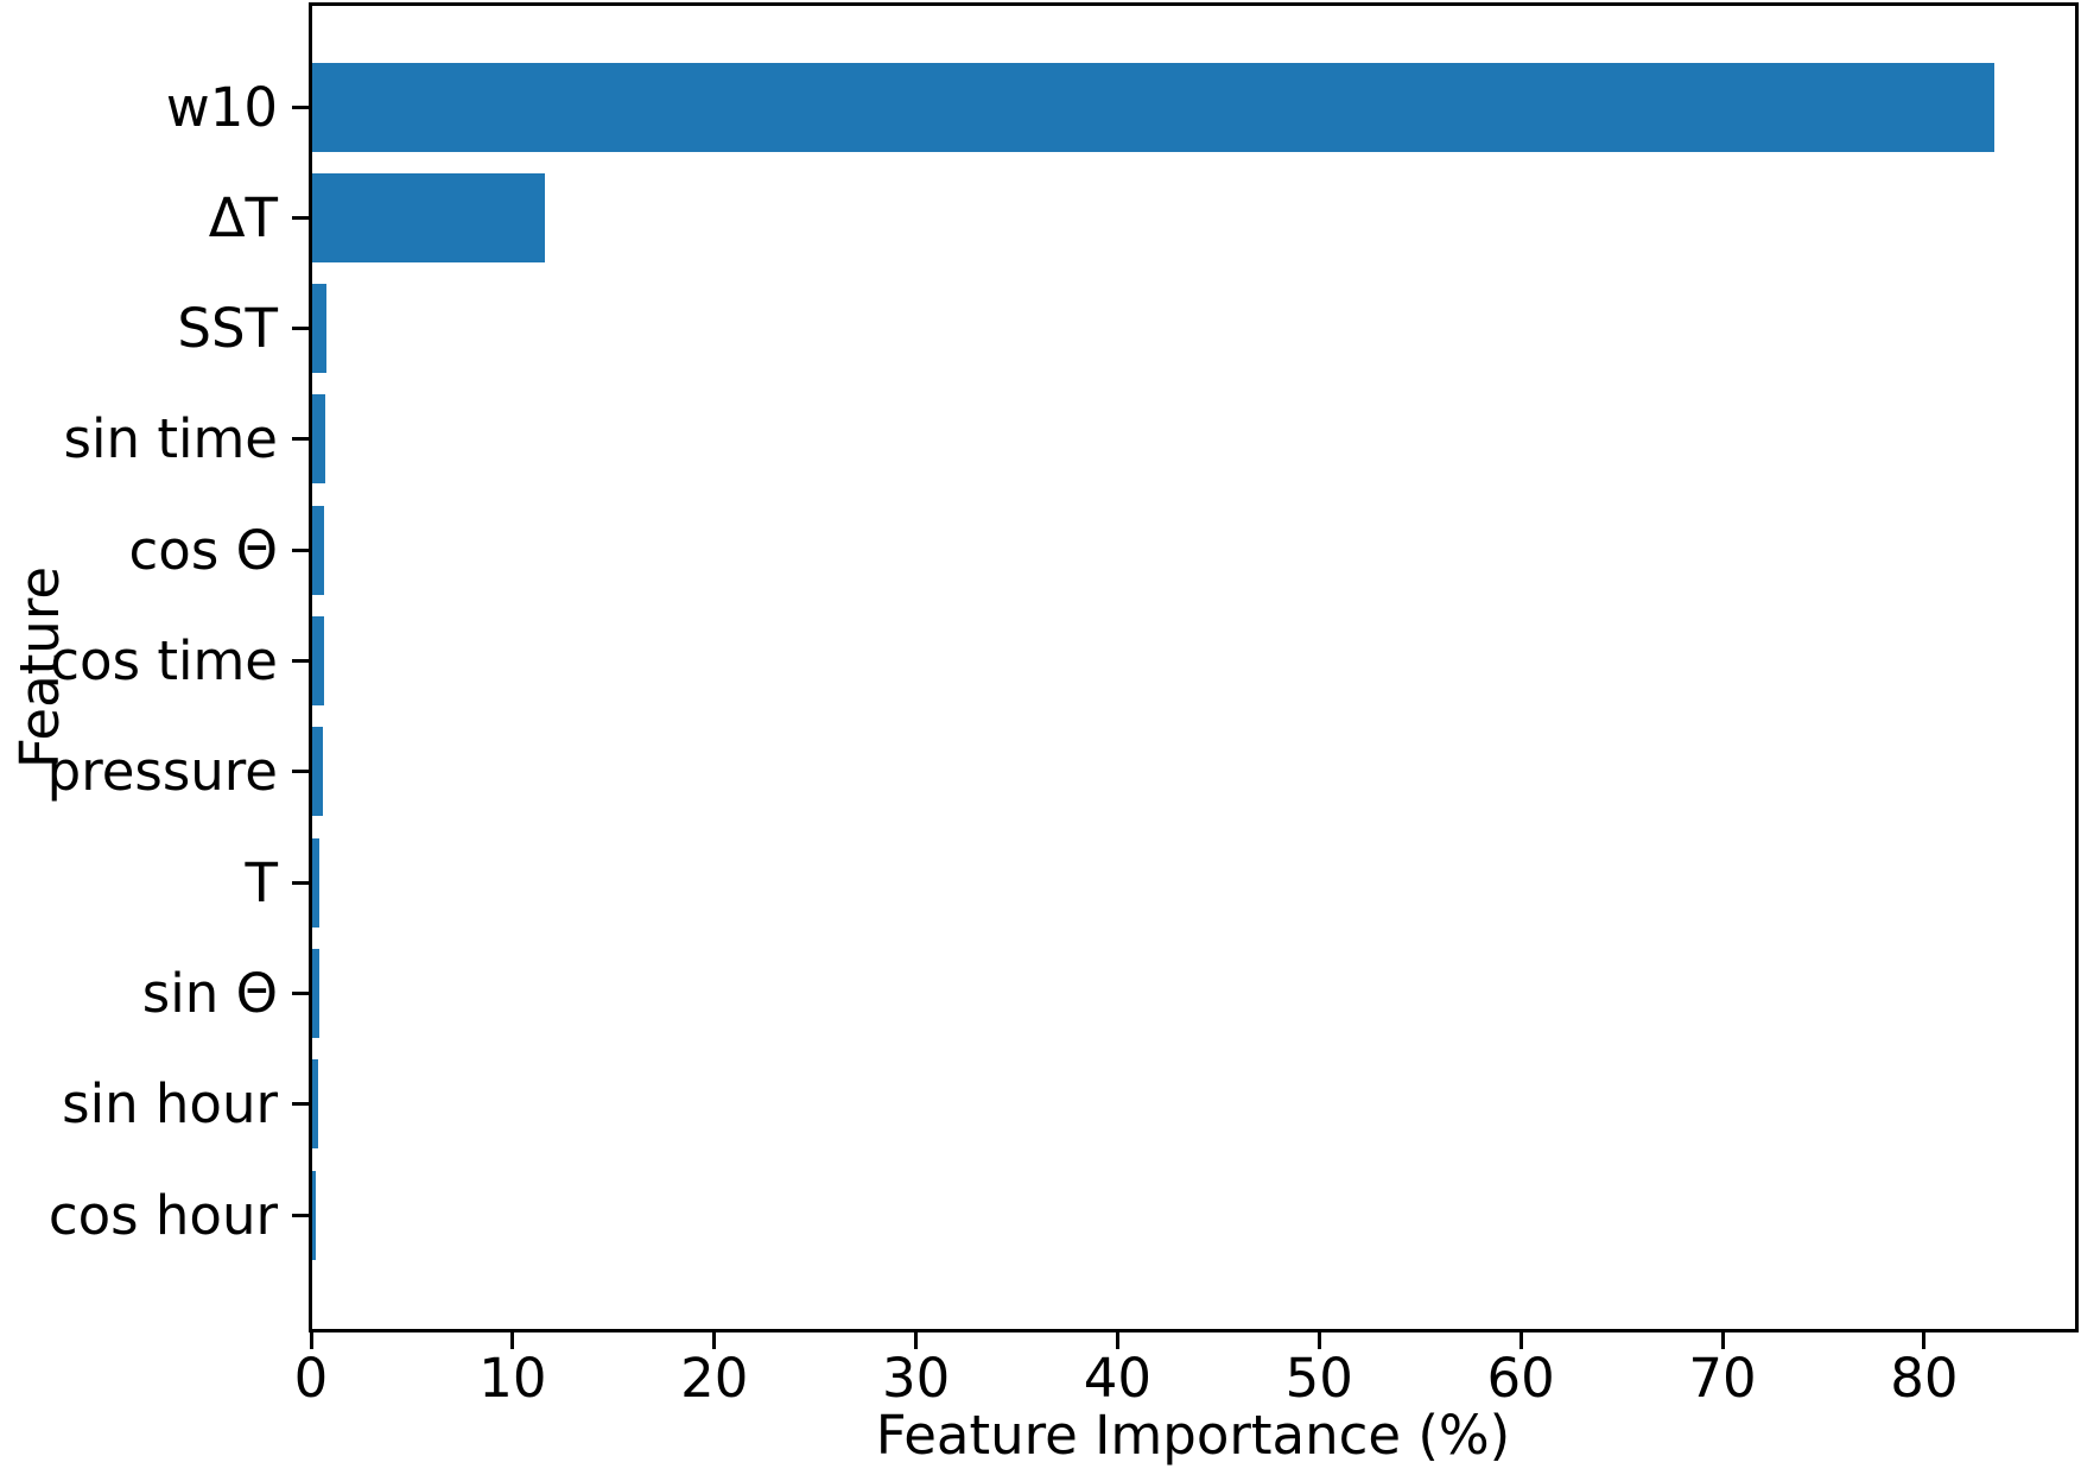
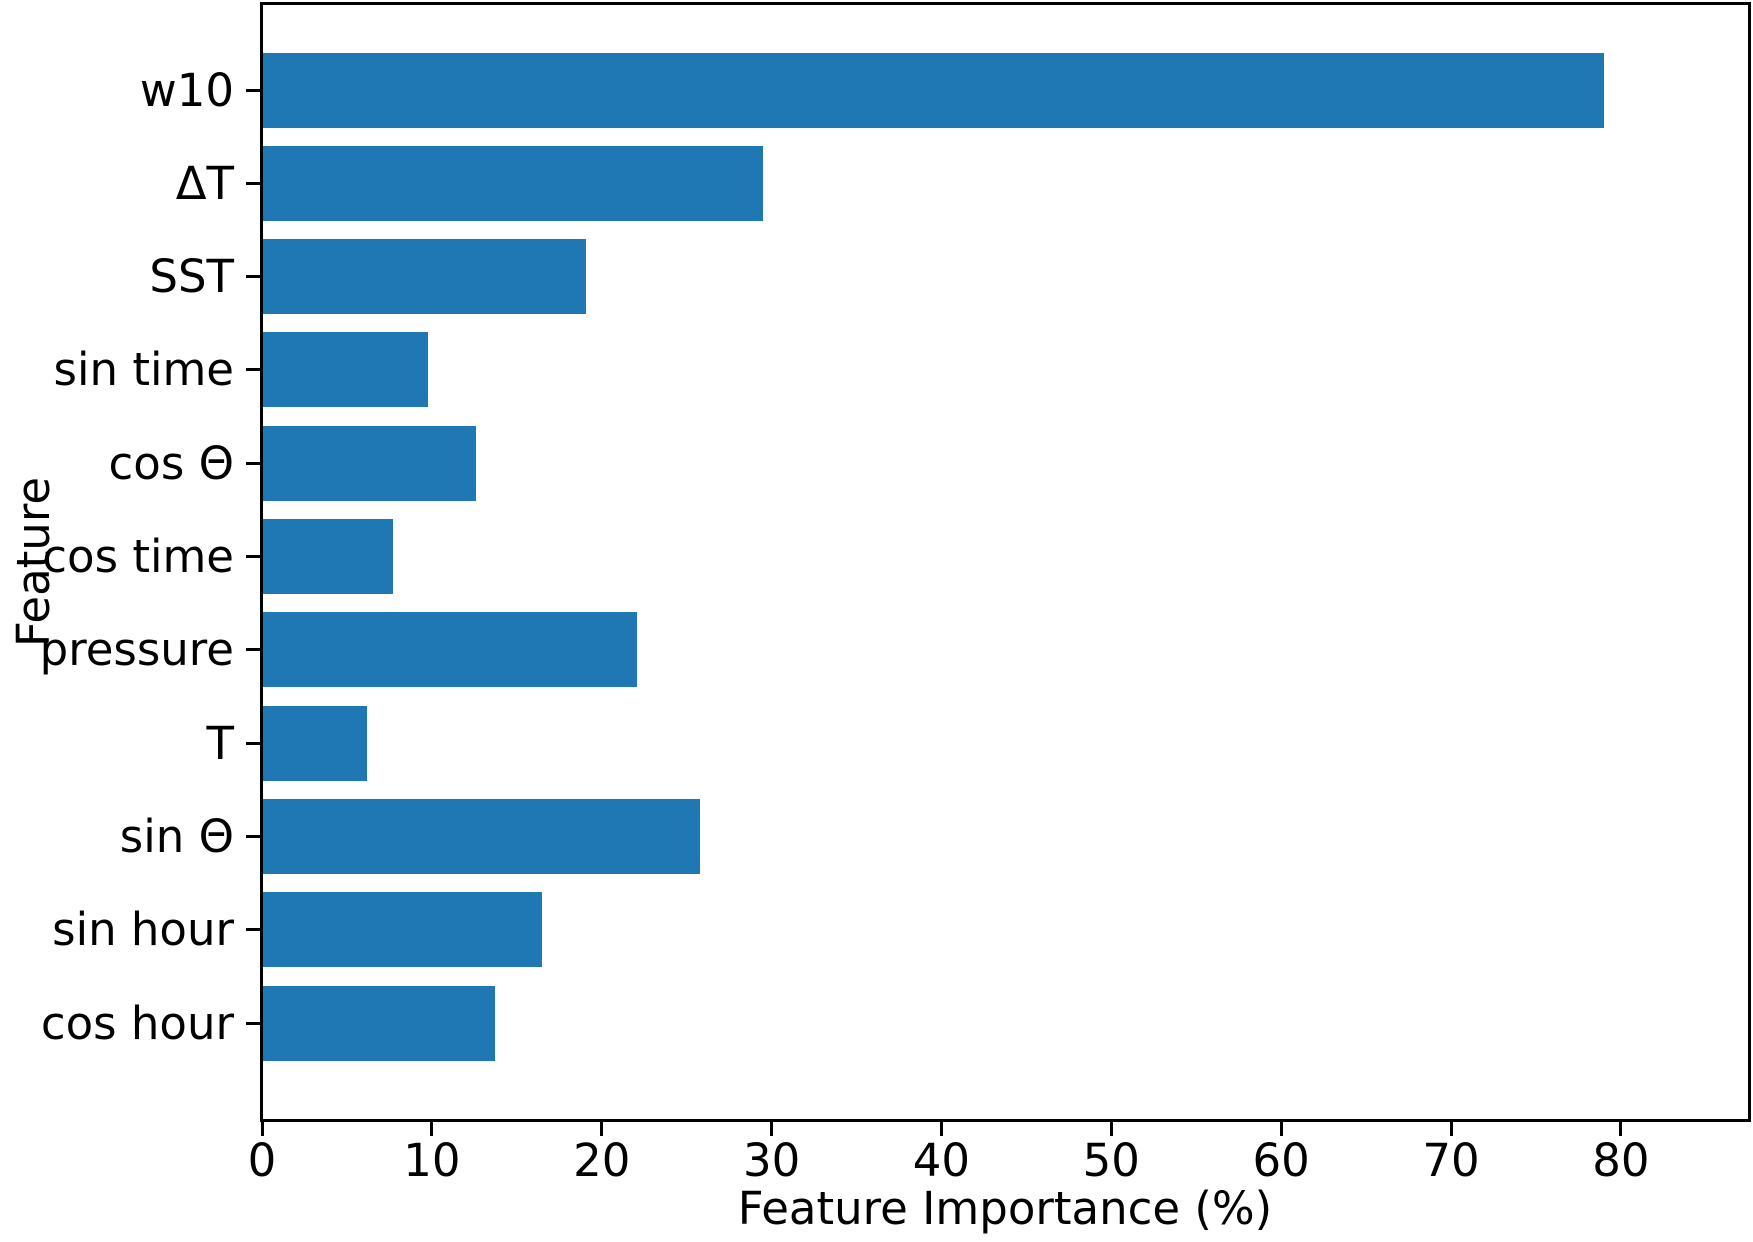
w10: 83.5 -> 79.0
ΔT: 11.6 -> 29.5
SST: 0.8 -> 19.1
sin time: 0.7 -> 9.8
cos Θ: 0.7 -> 12.6
cos time: 0.6 -> 7.7
pressure: 0.6 -> 22.1
T: 0.4 -> 6.2
sin Θ: 0.4 -> 25.8
sin hour: 0.4 -> 16.5
cos hour: 0.3 -> 13.7
